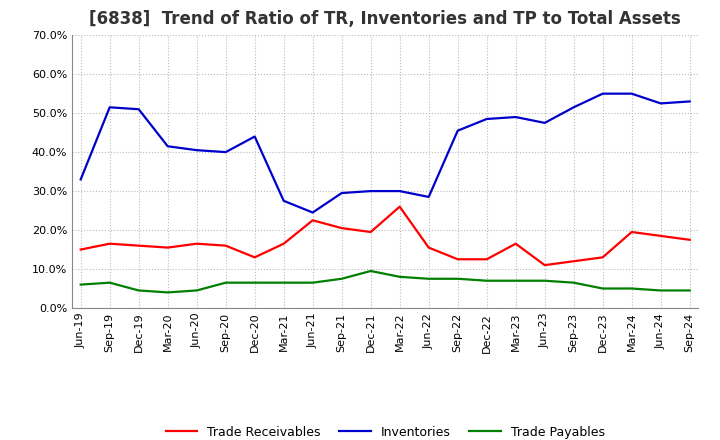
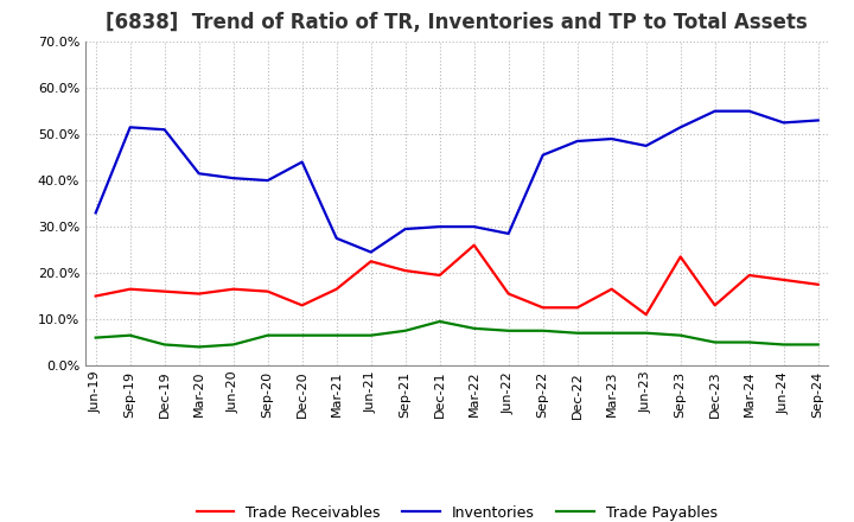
Trade Receivables/Sep-23: 12.0% -> 23.5%
